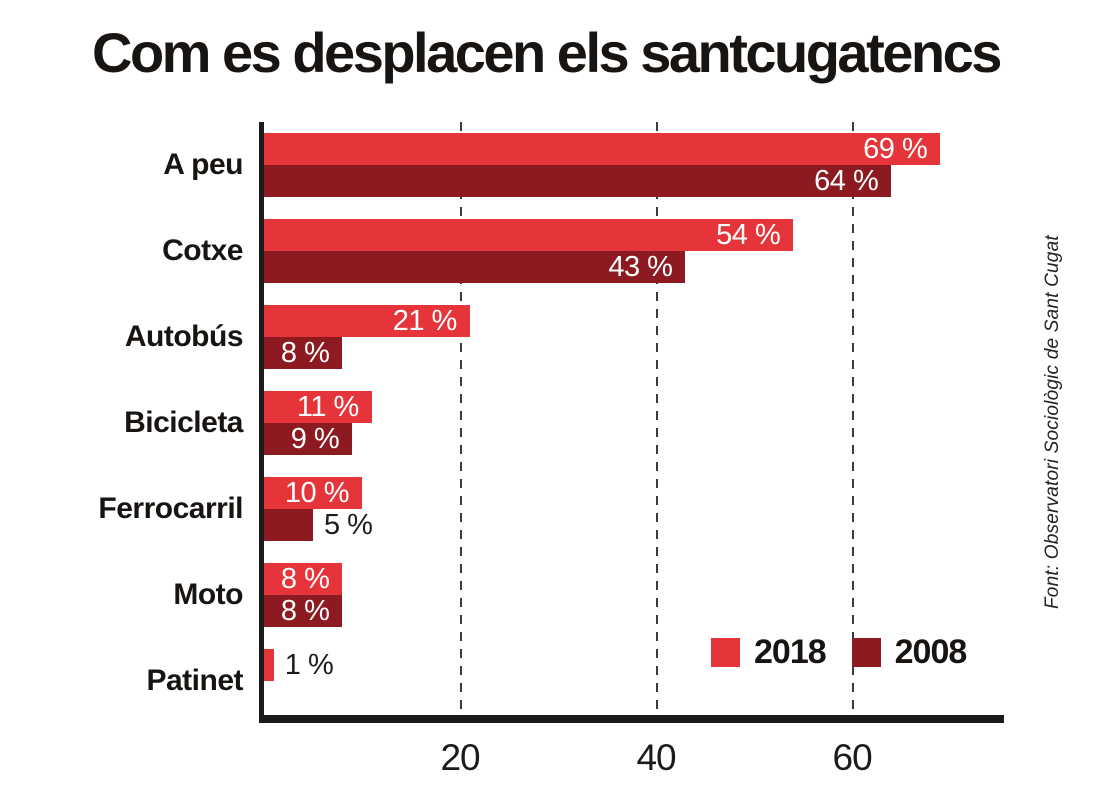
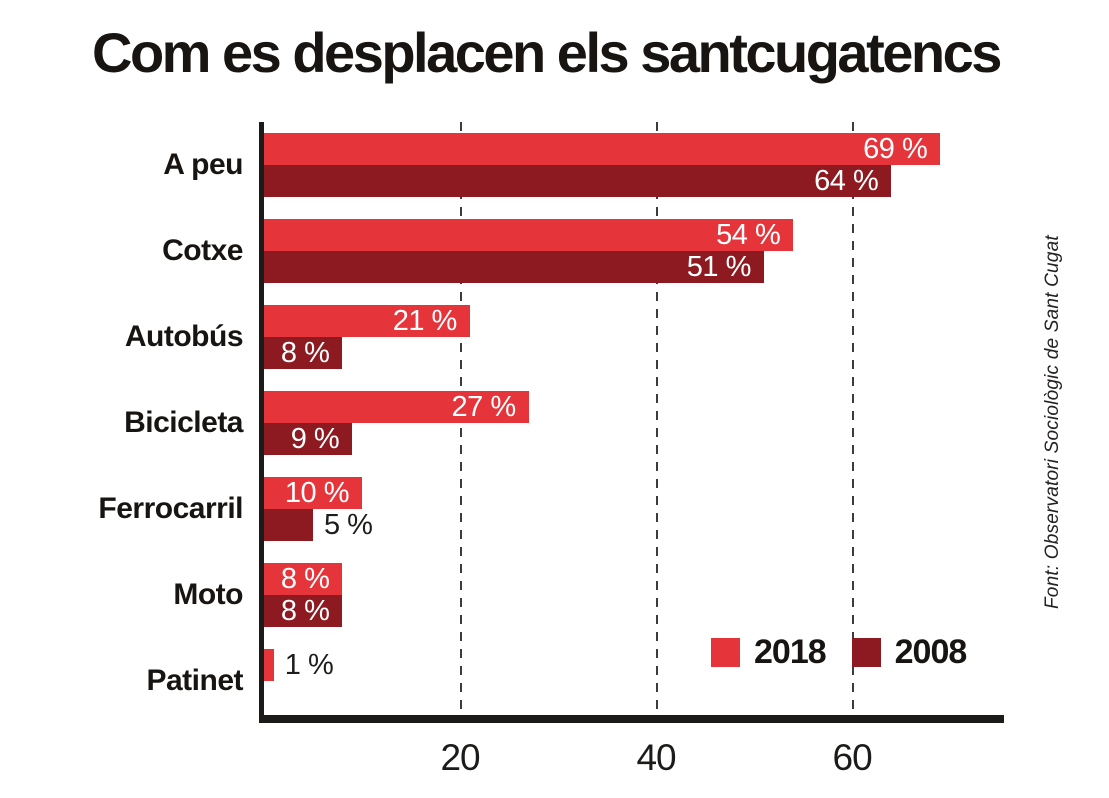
2008/Cotxe: 43 -> 51
2018/Bicicleta: 11 -> 27
